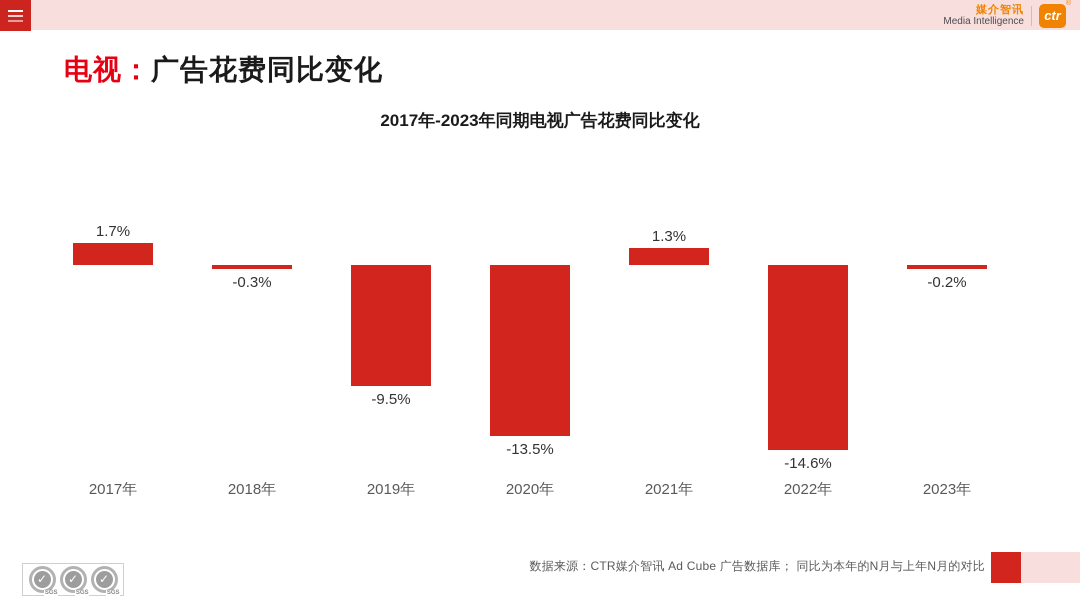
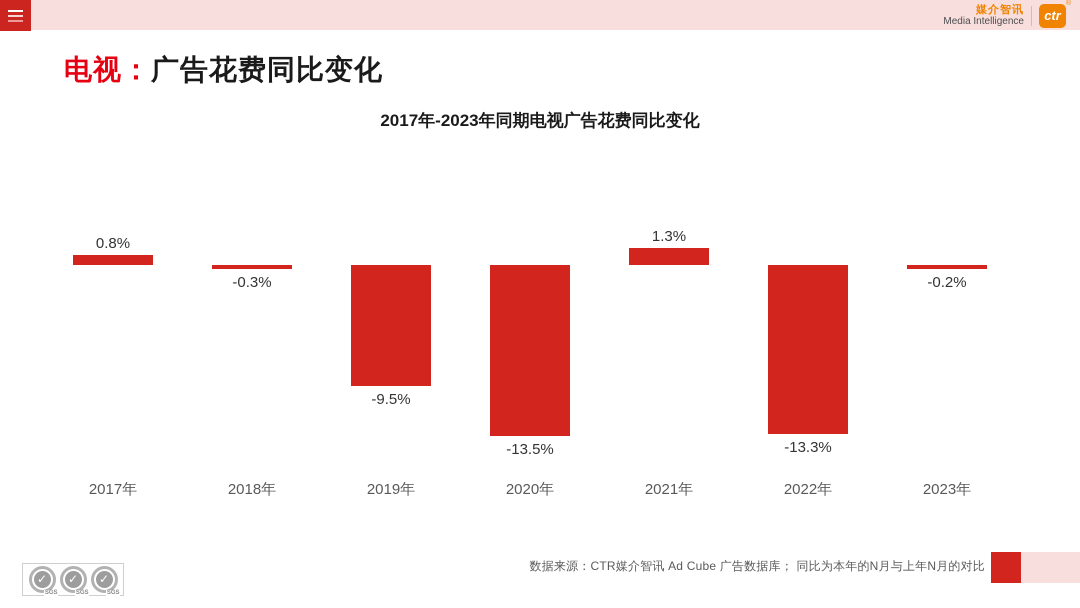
2017年: 1.7% -> 0.8%
2022年: -14.6% -> -13.3%
